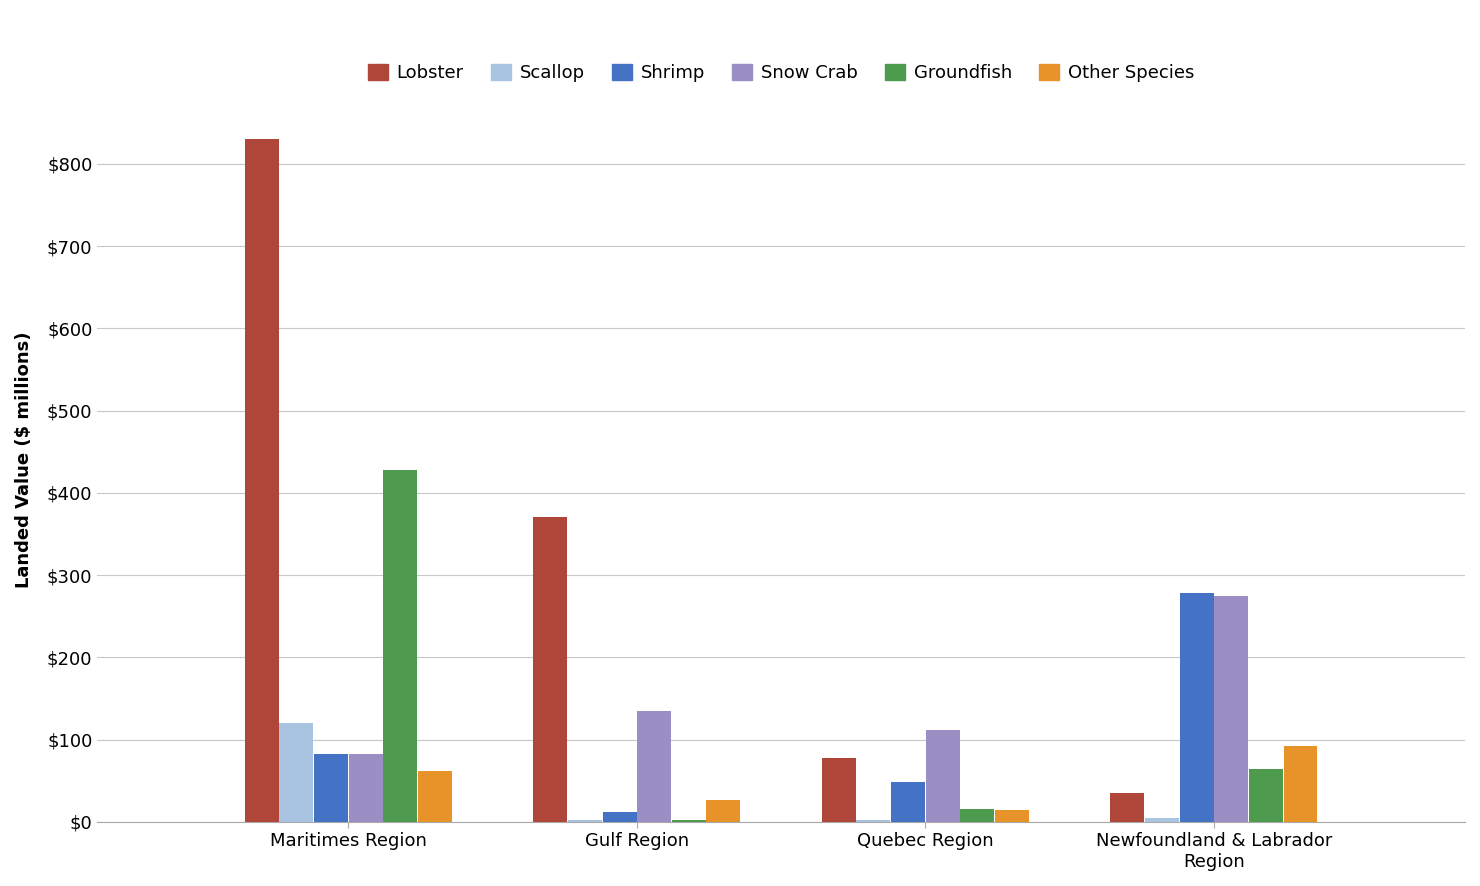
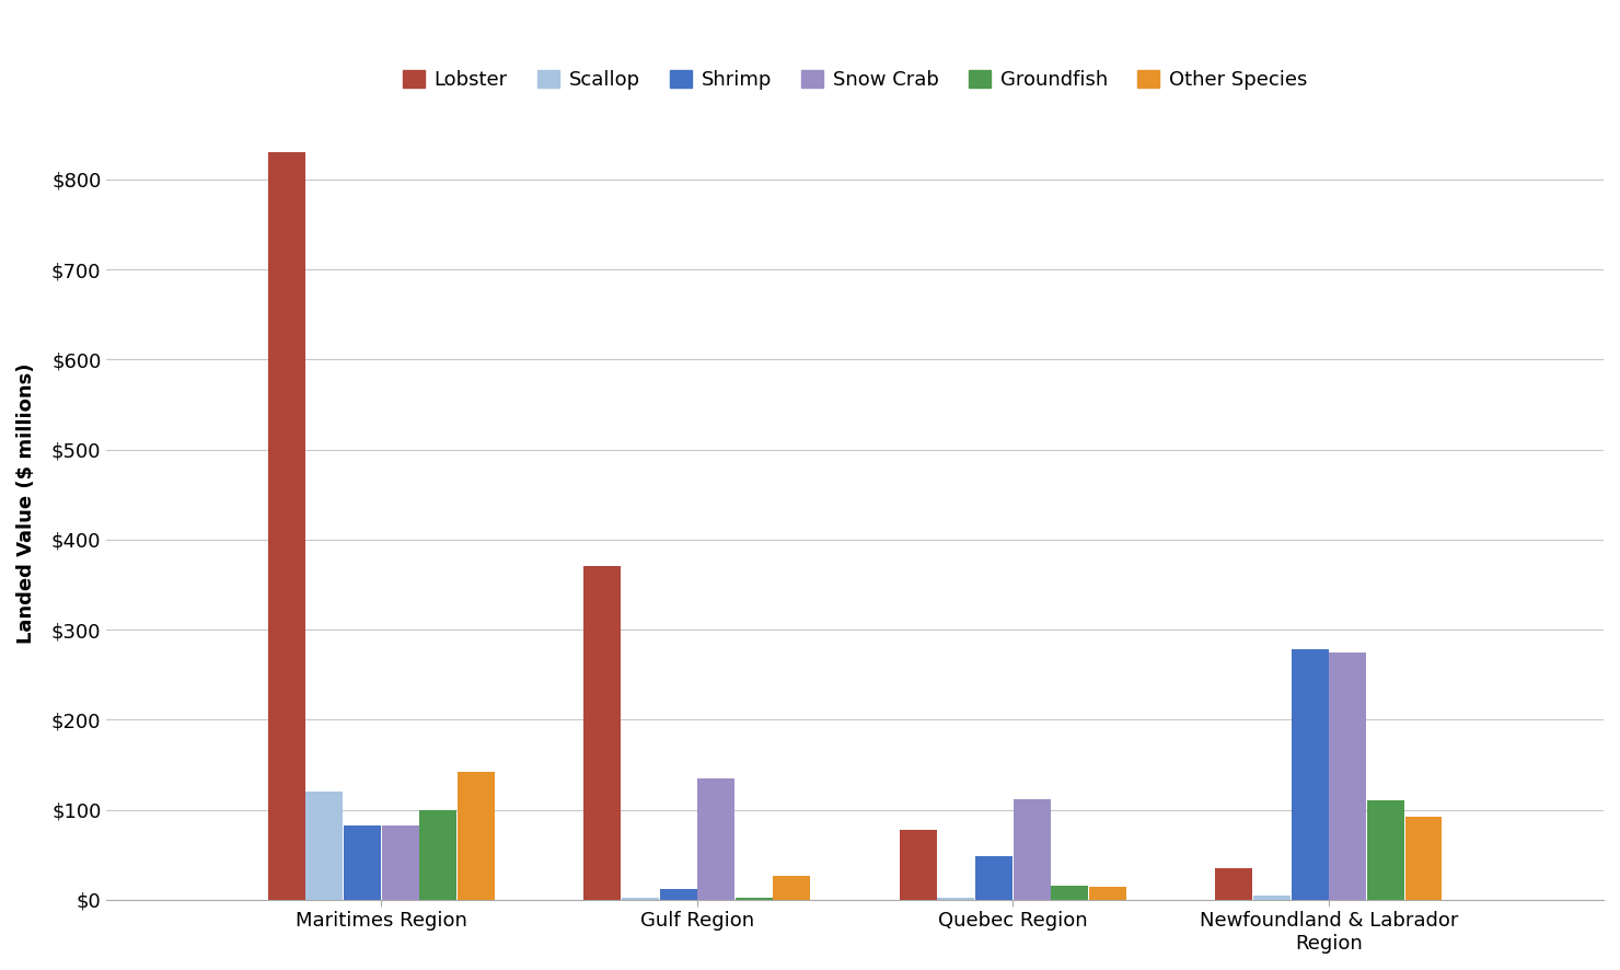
Groundfish/Maritimes Region: $428 -> $100
Other Species/Maritimes Region: $62 -> $142
Groundfish/Newfoundland & Labrador Region: $64 -> $110
